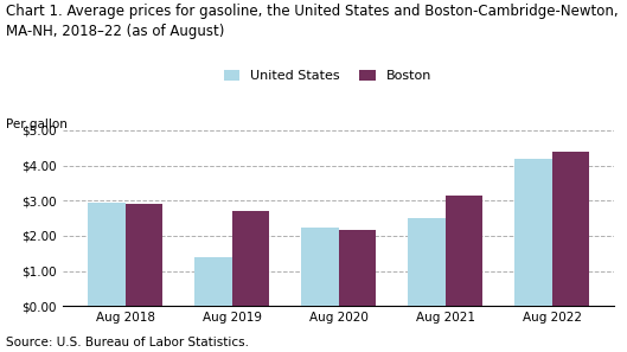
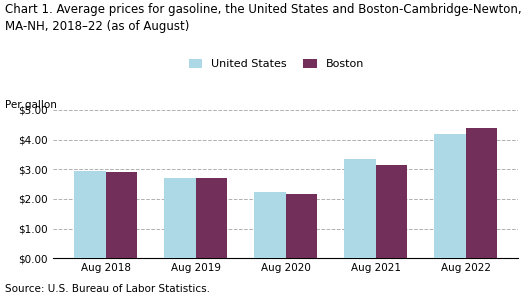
United States/Aug 2019: $1.40 -> $2.72
United States/Aug 2021: $2.50 -> $3.35
